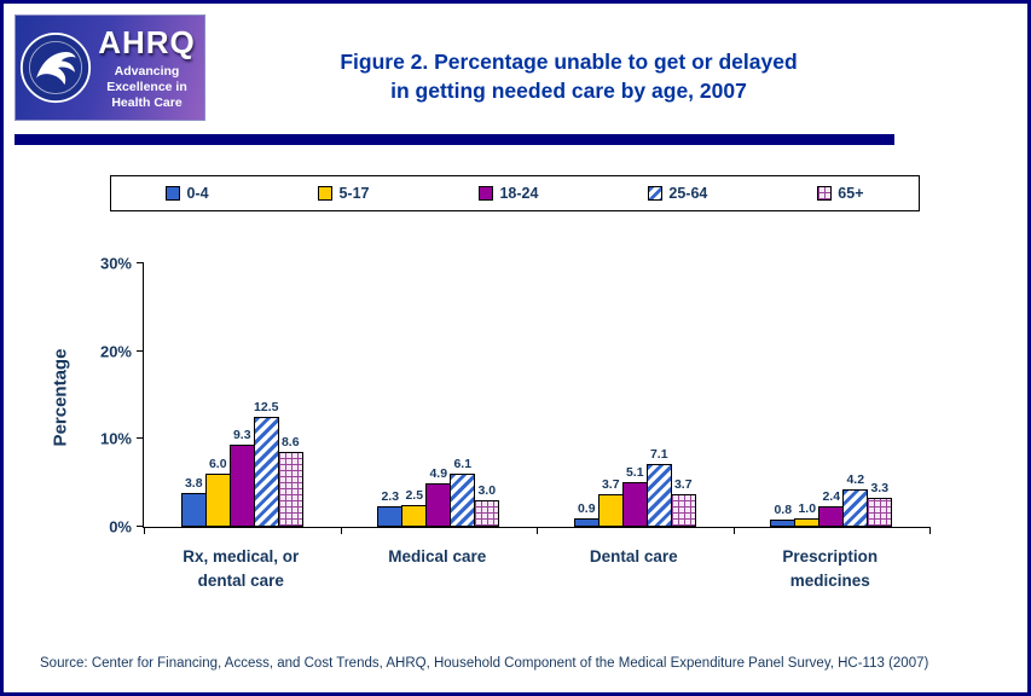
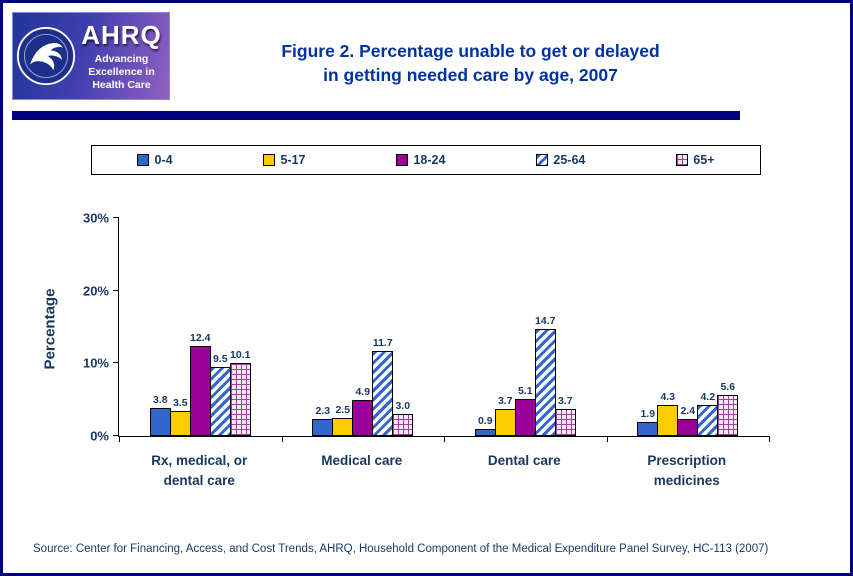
5-17/Rx, medical, or dental care: 6.0 -> 3.5
18-24/Rx, medical, or dental care: 9.3 -> 12.4
25-64/Rx, medical, or dental care: 12.5 -> 9.5
65+/Rx, medical, or dental care: 8.6 -> 10.1
25-64/Medical care: 6.1 -> 11.7
25-64/Dental care: 7.1 -> 14.7
0-4/Prescription medicines: 0.8 -> 1.9
5-17/Prescription medicines: 1.0 -> 4.3
65+/Prescription medicines: 3.3 -> 5.6
